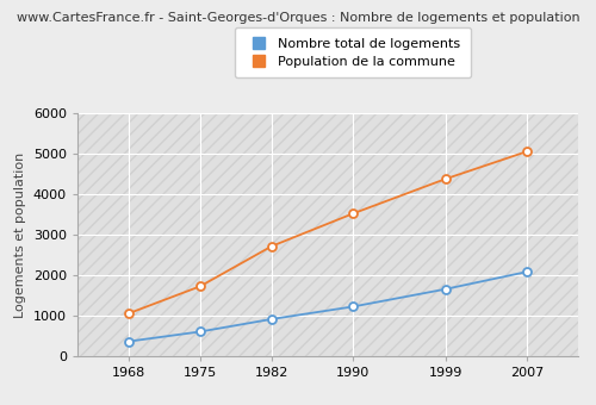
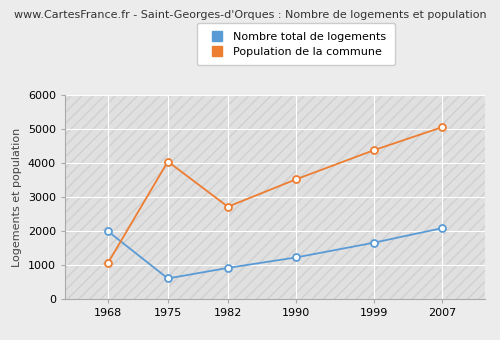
Nombre total de logements/1968: 370 -> 2000
Population de la commune/1975: 1730 -> 4050
